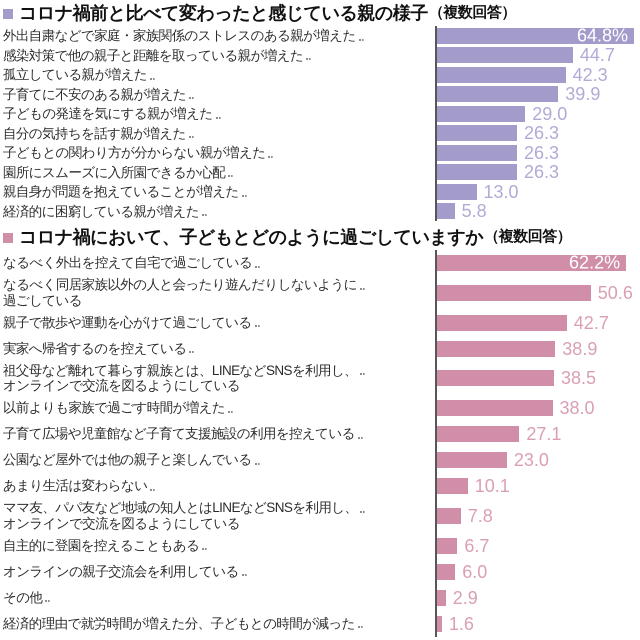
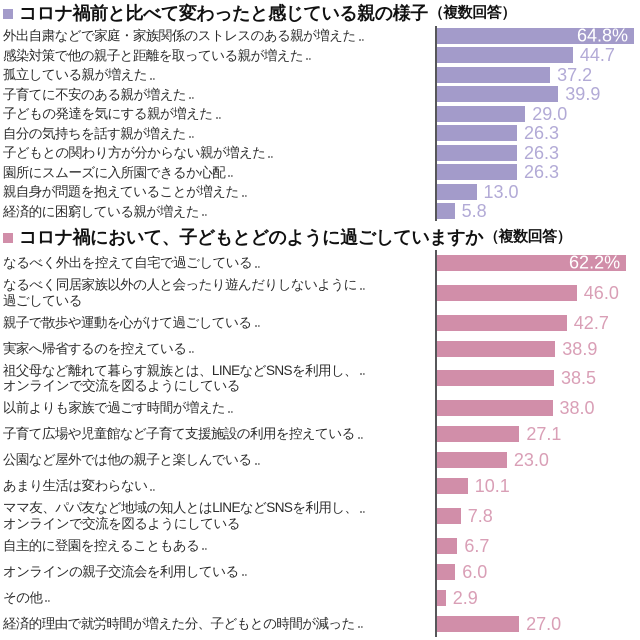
コロナ禍前と比べて変わったと感じている親の様子/孤立している親が増えた: 42.3 -> 37.2
コロナ禍において、子どもとどのように過ごしていますか/なるべく同居家族以外の人と会ったり遊んだりしないように: 50.6 -> 46.0
コロナ禍において、子どもとどのように過ごしていますか/経済的理由で就労時間が増えた分、子どもとの時間が減った: 1.6 -> 27.0
